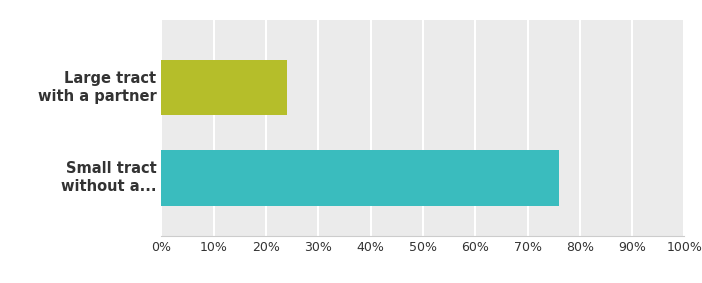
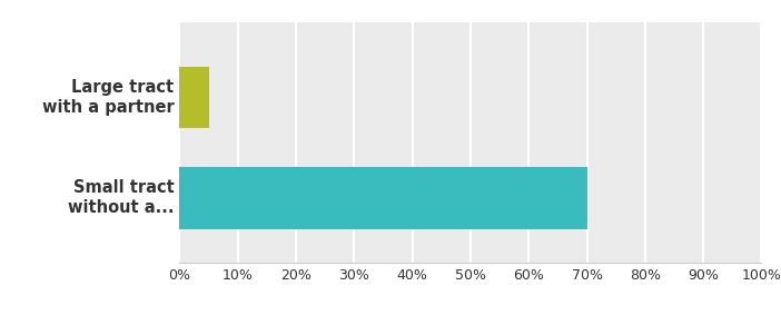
Large tract with a partner: 24% -> 5%
Small tract without a...: 76% -> 70%
